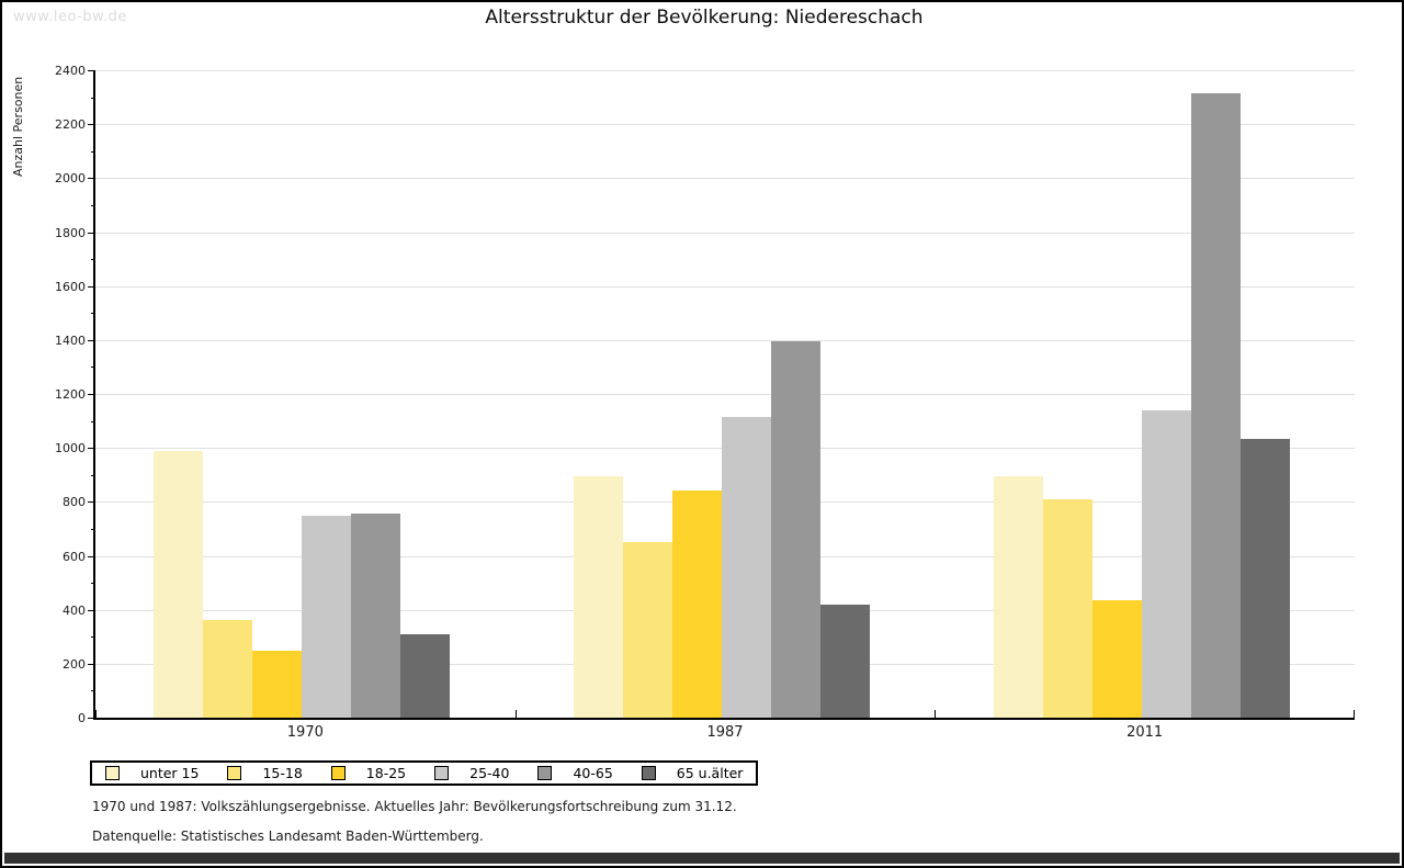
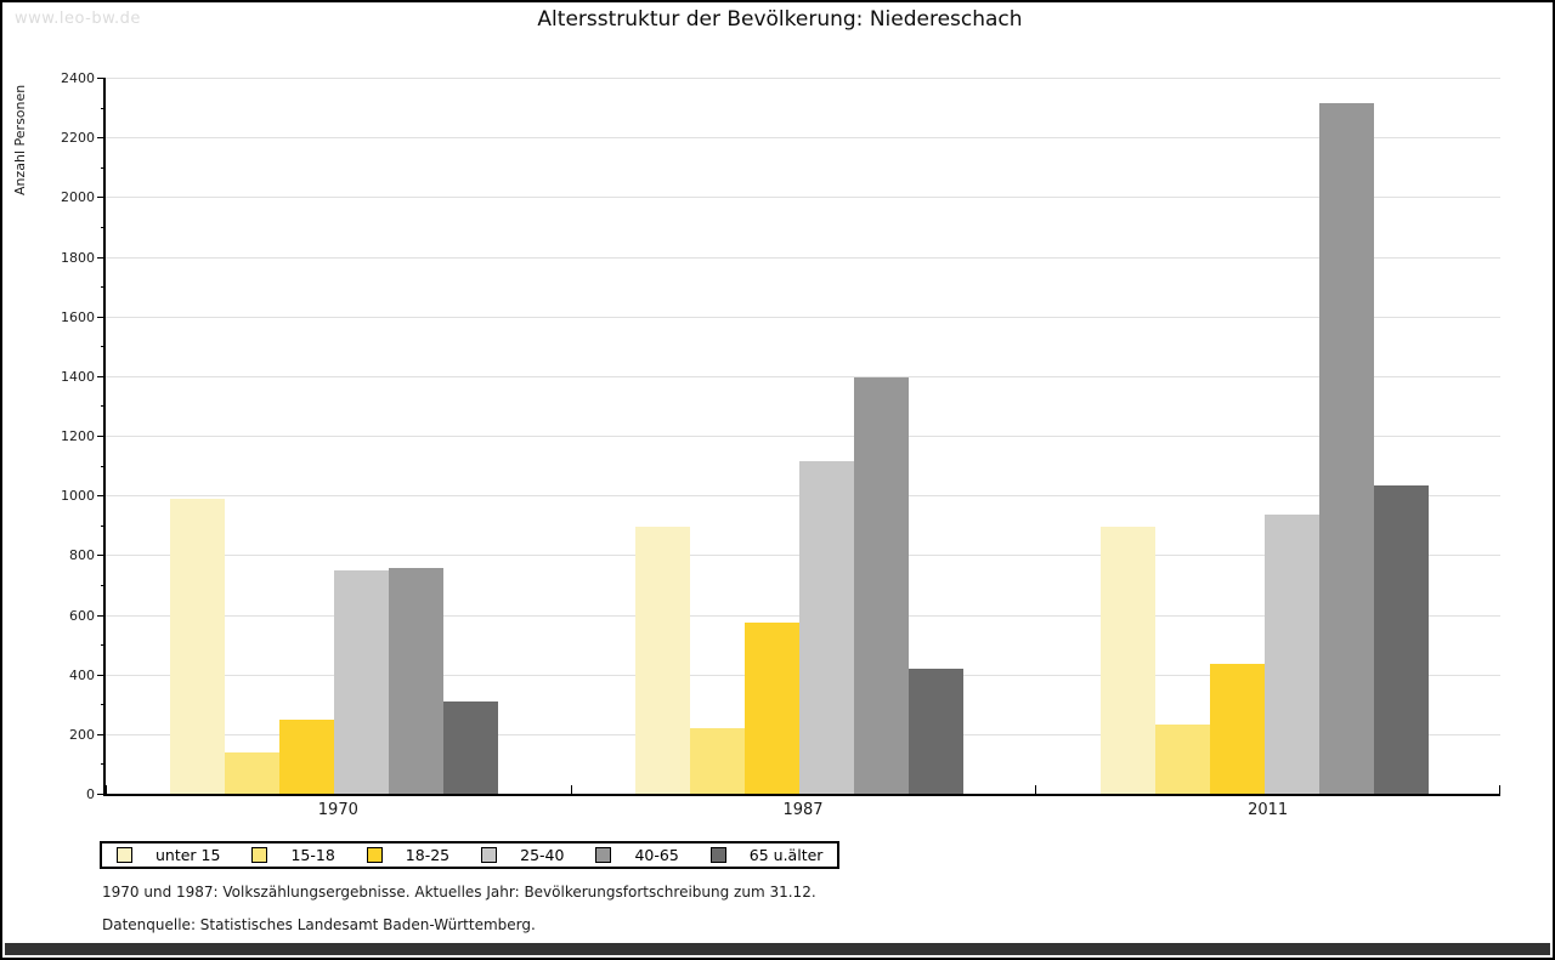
15-18/1970: 360 -> 140
15-18/1987: 650 -> 220
18-25/1987: 840 -> 580
15-18/2011: 810 -> 230
25-40/2011: 1140 -> 940
